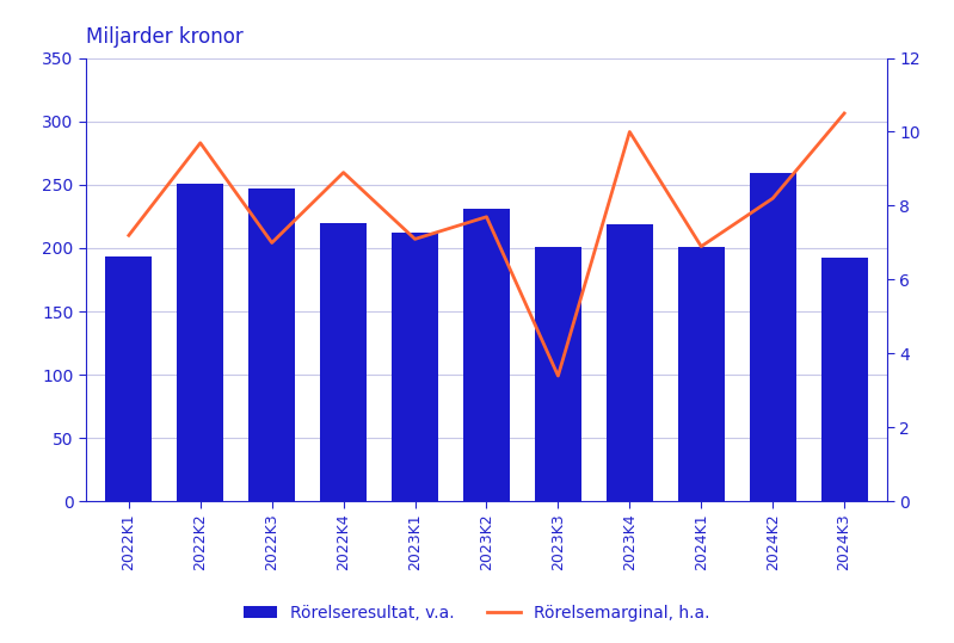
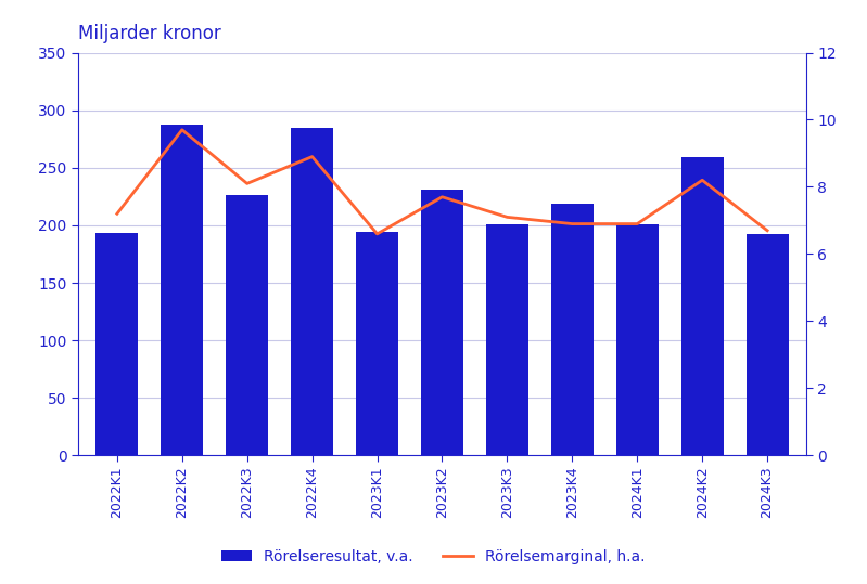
Rörelseresultat, v.a./2022K2: 251 -> 287
Rörelseresultat, v.a./2022K3: 247 -> 226
Rörelsemarginal, h.a./2022K3: 7.0 -> 8.1
Rörelseresultat, v.a./2022K4: 220 -> 285
Rörelseresultat, v.a./2023K1: 212 -> 194
Rörelsemarginal, h.a./2023K1: 7.1 -> 6.6
Rörelsemarginal, h.a./2023K3: 3.4 -> 7.1
Rörelsemarginal, h.a./2023K4: 10.0 -> 6.9
Rörelsemarginal, h.a./2024K3: 10.5 -> 6.7
